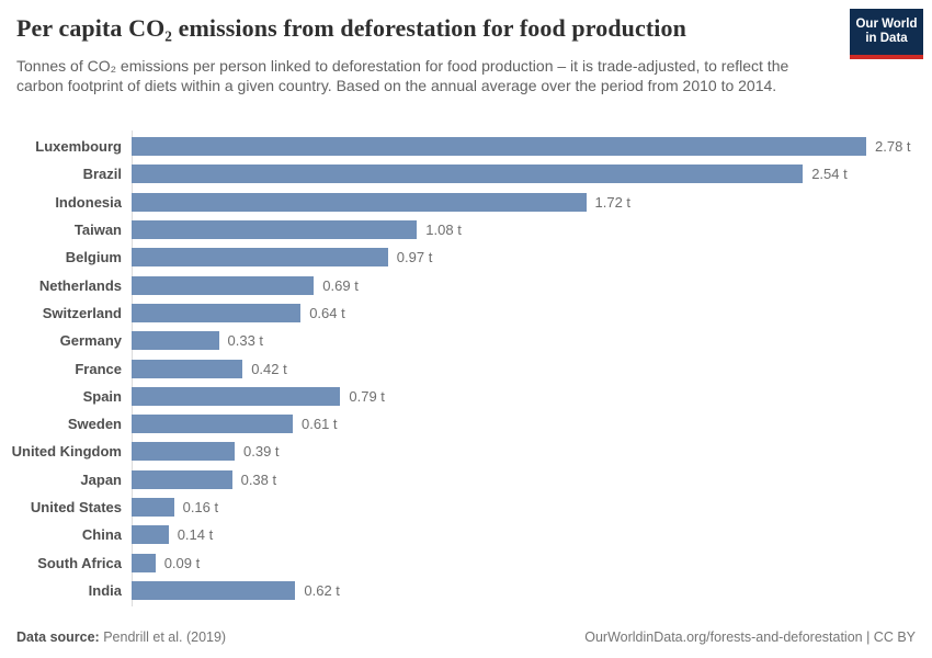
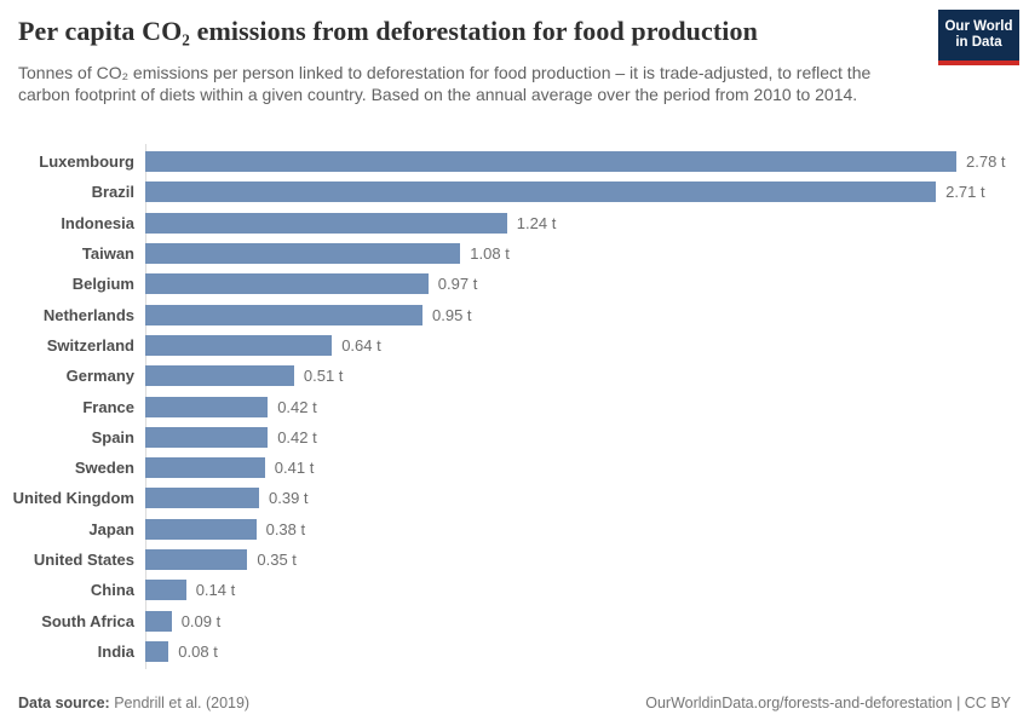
Brazil: 2.54 -> 2.71
Indonesia: 1.72 -> 1.24
Netherlands: 0.69 -> 0.95
Germany: 0.33 -> 0.51
Spain: 0.79 -> 0.42
Sweden: 0.61 -> 0.41
United States: 0.16 -> 0.35
India: 0.62 -> 0.08
